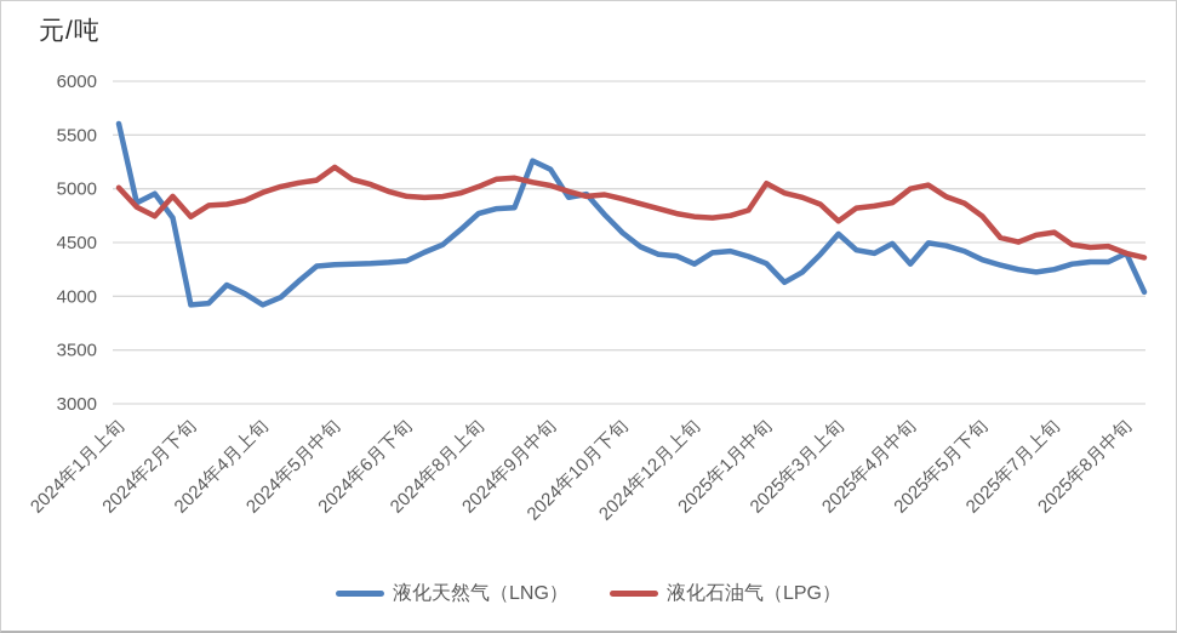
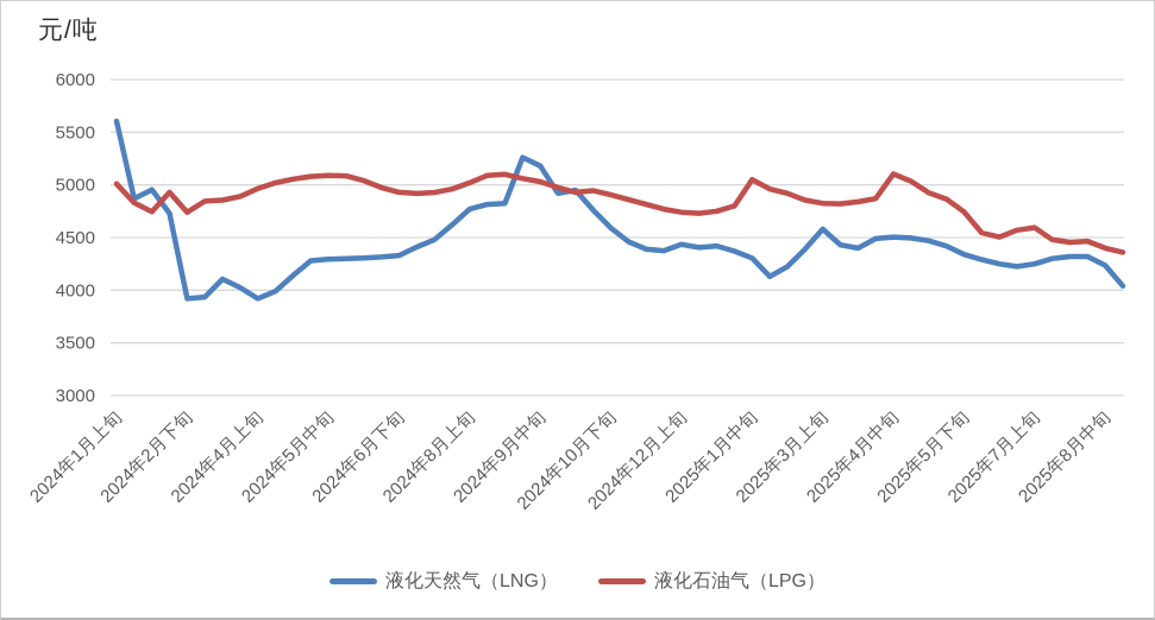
液化石油气（LPG）/2024年5月中旬: 5200 -> 5100
液化天然气（LNG）/2024年12月上旬: 4300 -> 4400
液化石油气（LPG）/2025年3月上旬: 4700 -> 4800
液化天然气（LNG）/2025年4月中旬: 4300 -> 4500
液化石油气（LPG）/2025年4月中旬: 5000 -> 5100
液化天然气（LNG）/2025年8月中旬: 4400 -> 4200
